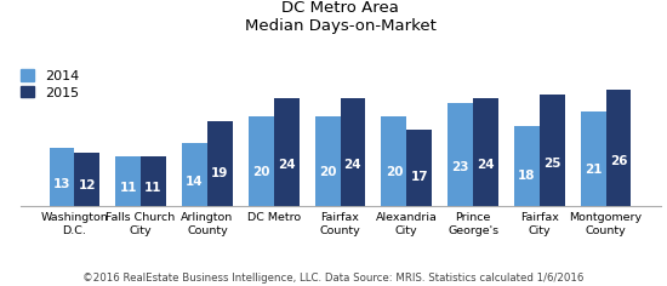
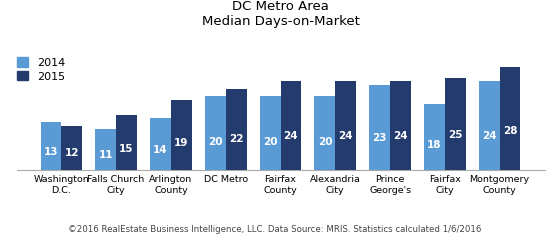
2015/Falls Church City: 11 -> 15
2015/DC Metro: 24 -> 22
2015/Alexandria City: 17 -> 24
2014/Montgomery County: 21 -> 24
2015/Montgomery County: 26 -> 28
